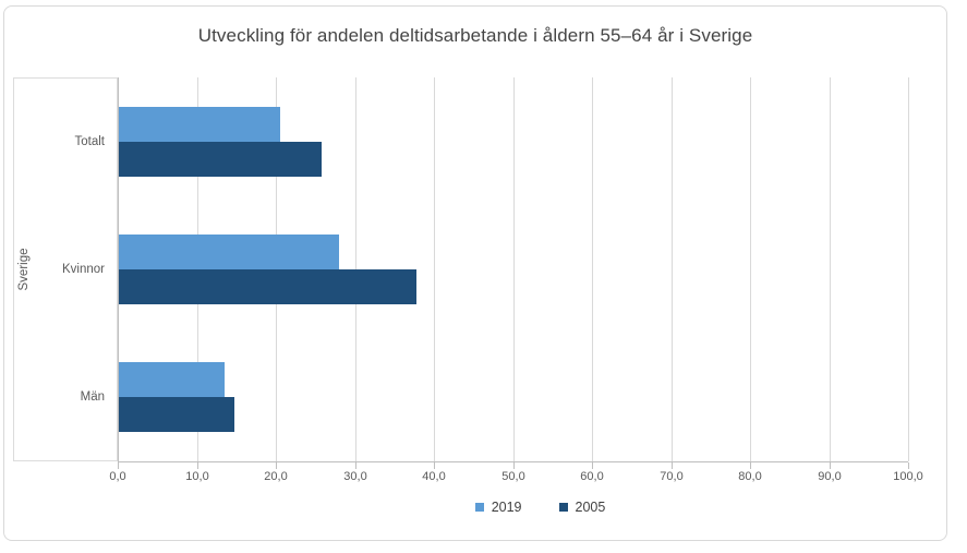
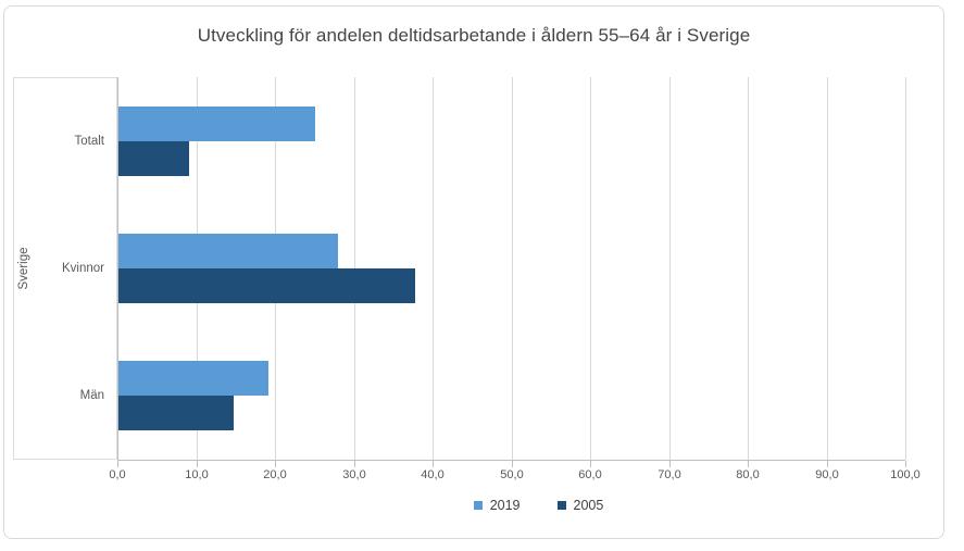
2019/Totalt: 20 -> 25
2005/Totalt: 26 -> 9
2019/Män: 13 -> 19
